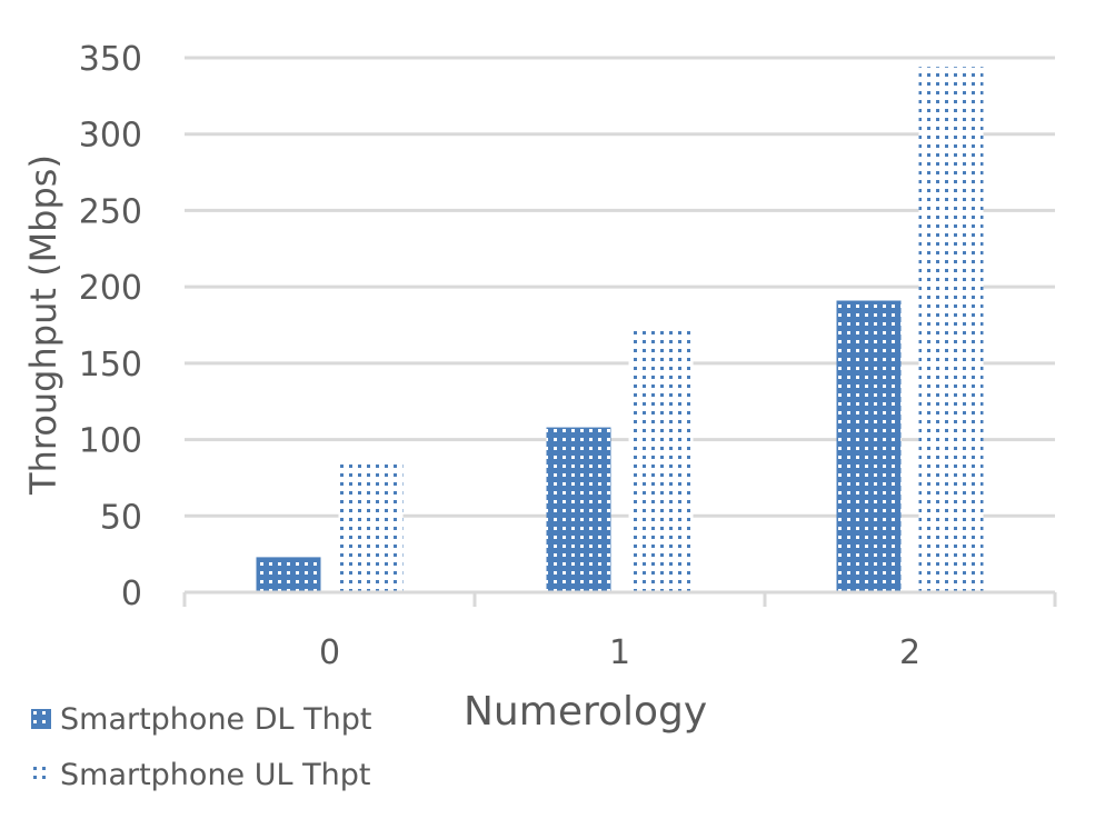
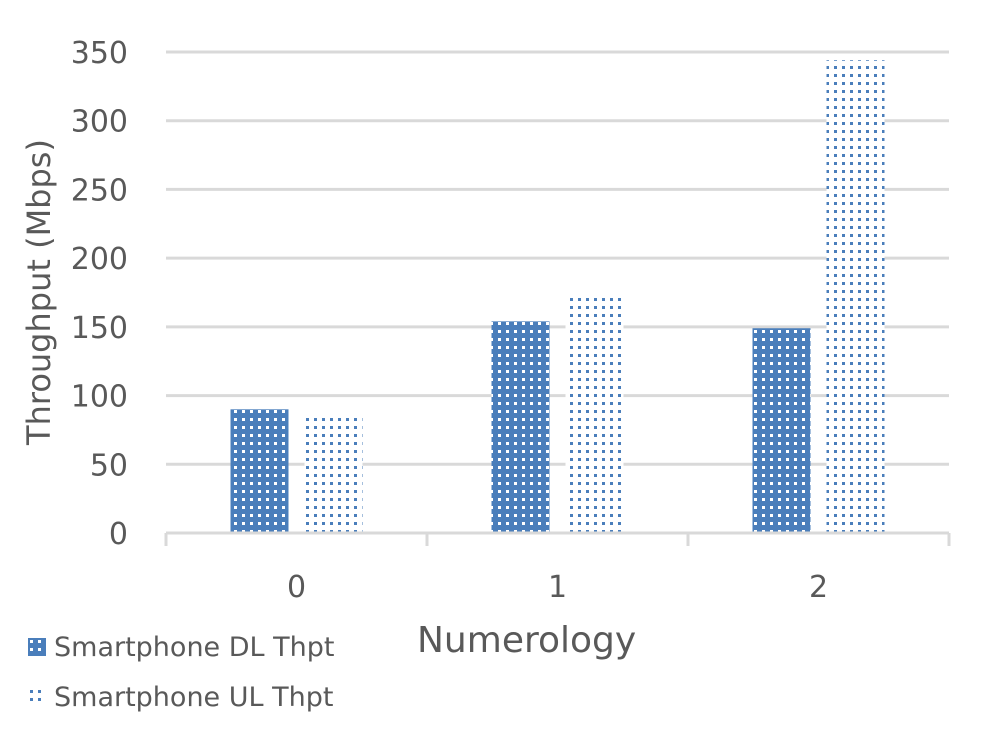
Smartphone DL Thpt/0: 23 -> 90
Smartphone DL Thpt/1: 108 -> 154
Smartphone DL Thpt/2: 191 -> 149
